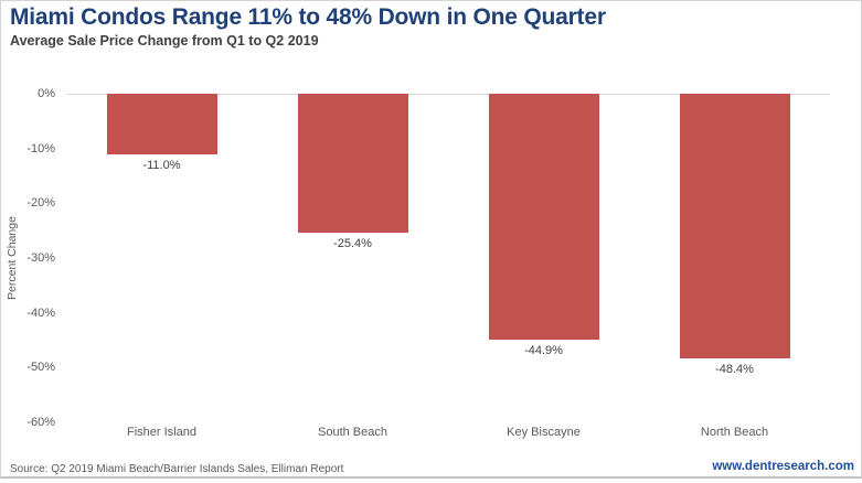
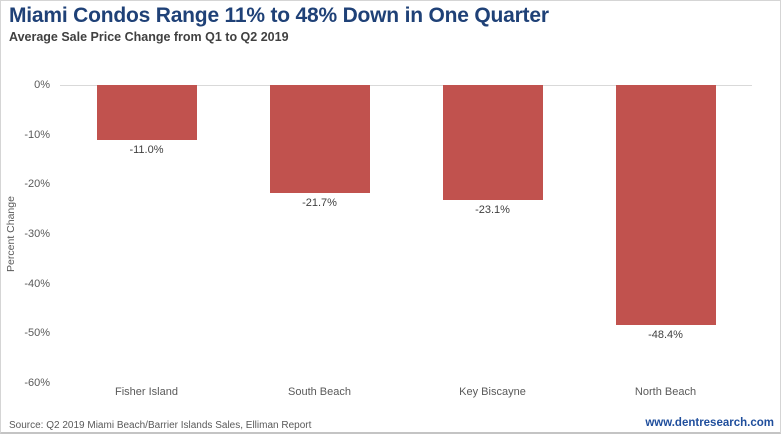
South Beach: -25.4% -> -21.7%
Key Biscayne: -44.9% -> -23.1%
